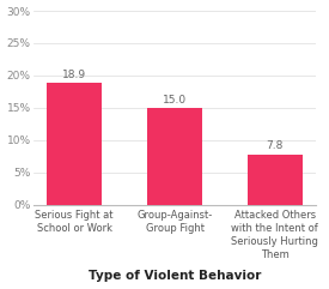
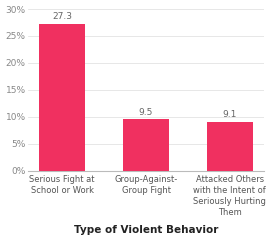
Serious Fight at School or Work: 18.9 -> 27.3
Group-Against- Group Fight: 15.0 -> 9.5
Attacked Others with the Intent of Seriously Hurting Them: 7.8 -> 9.1
